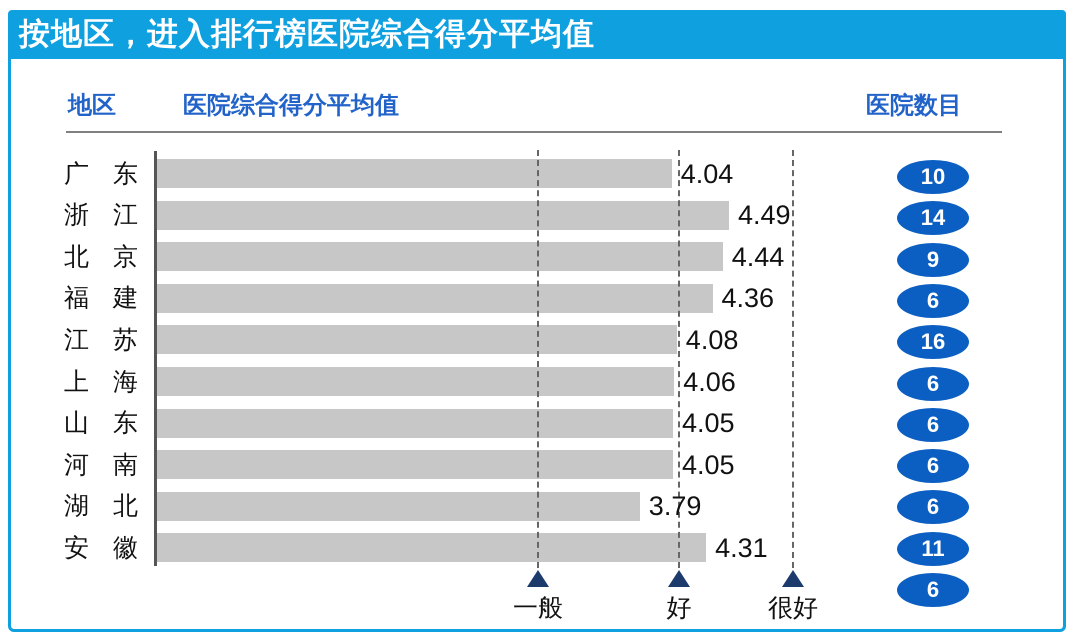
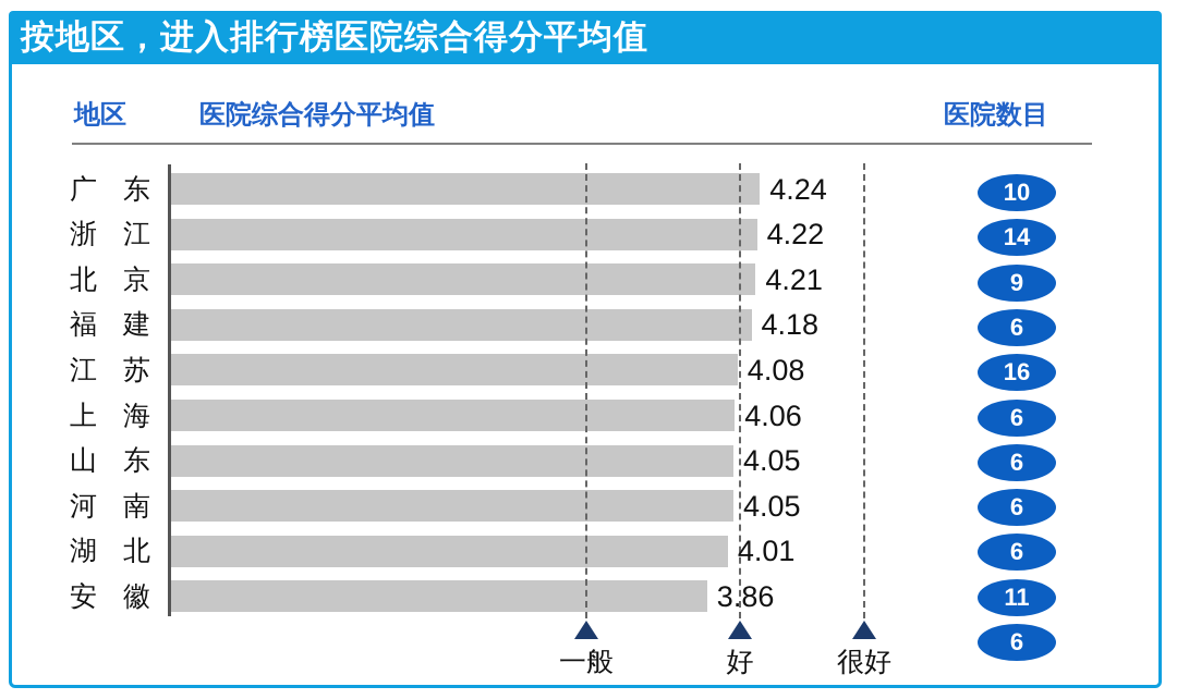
广东: 4.04 -> 4.24
浙江: 4.49 -> 4.22
北京: 4.44 -> 4.21
福建: 4.36 -> 4.18
湖北: 3.79 -> 4.01
安徽: 4.31 -> 3.86
